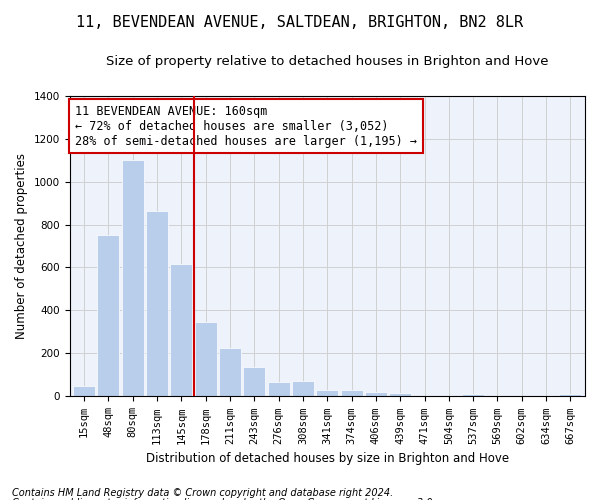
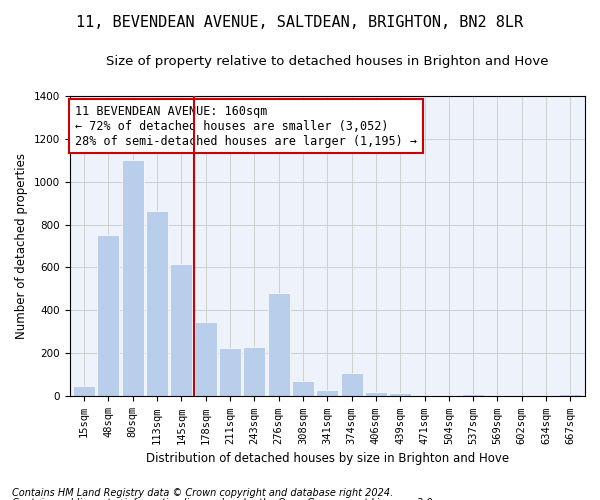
243sqm: 135 -> 230
276sqm: 65 -> 480
374sqm: 30 -> 110
